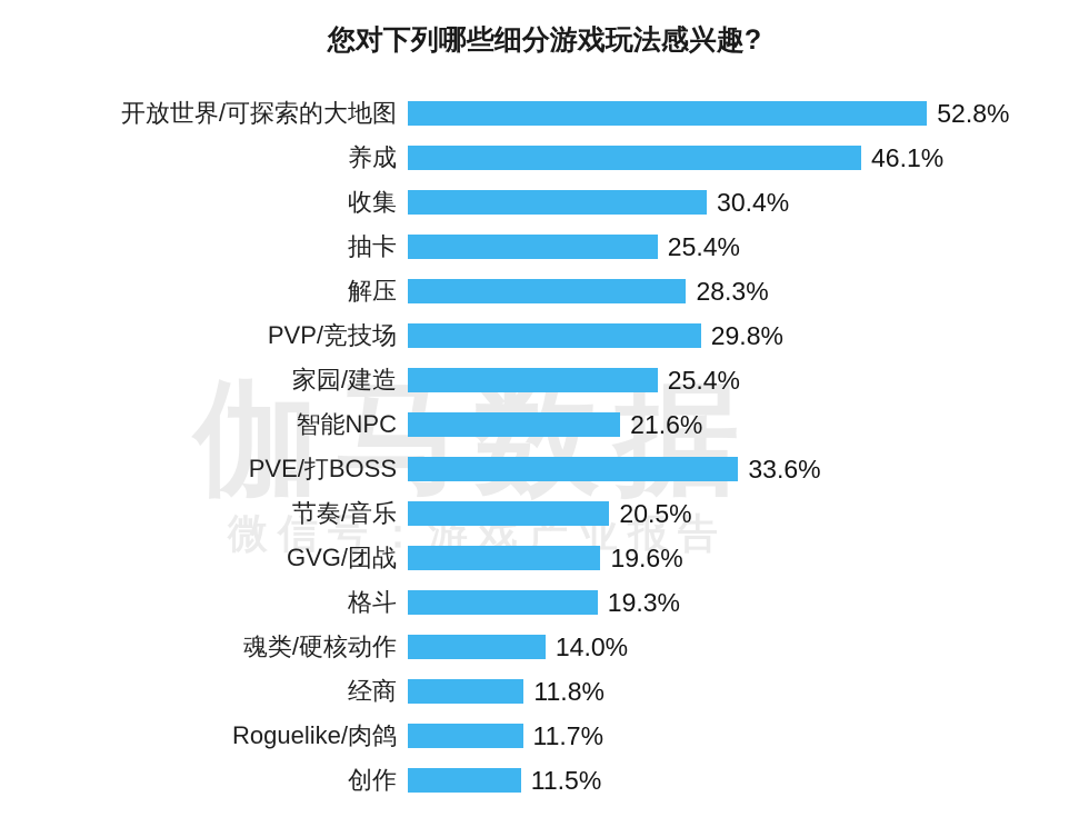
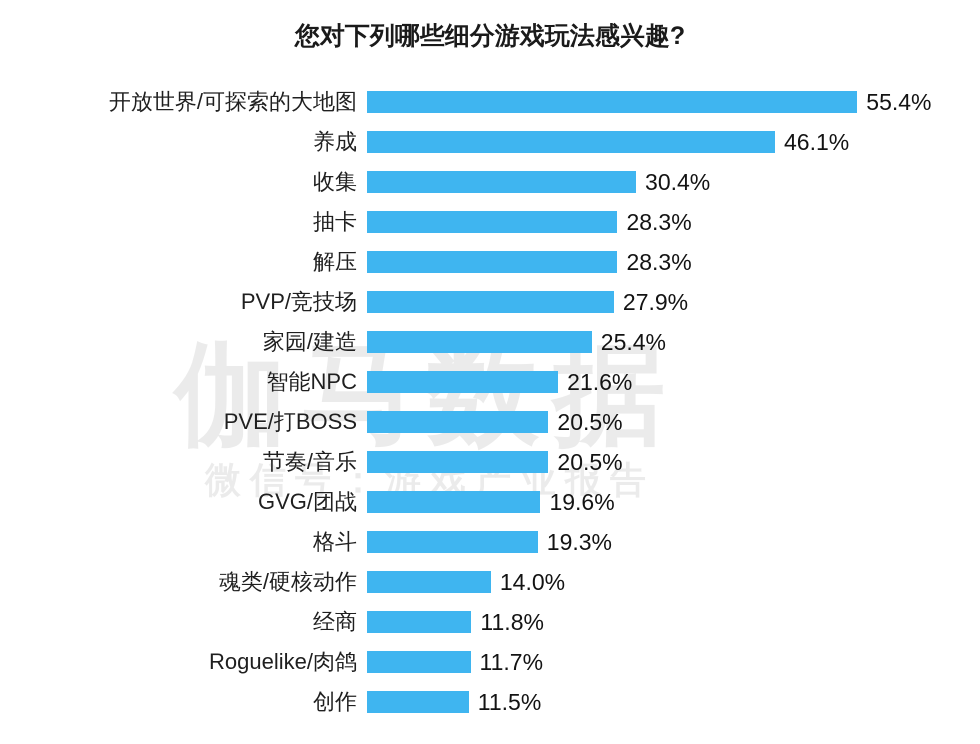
开放世界/可探索的大地图: 52.8% -> 55.4%
抽卡: 25.4% -> 28.3%
PVP/竞技场: 29.8% -> 27.9%
PVE/打BOSS: 33.6% -> 20.5%
